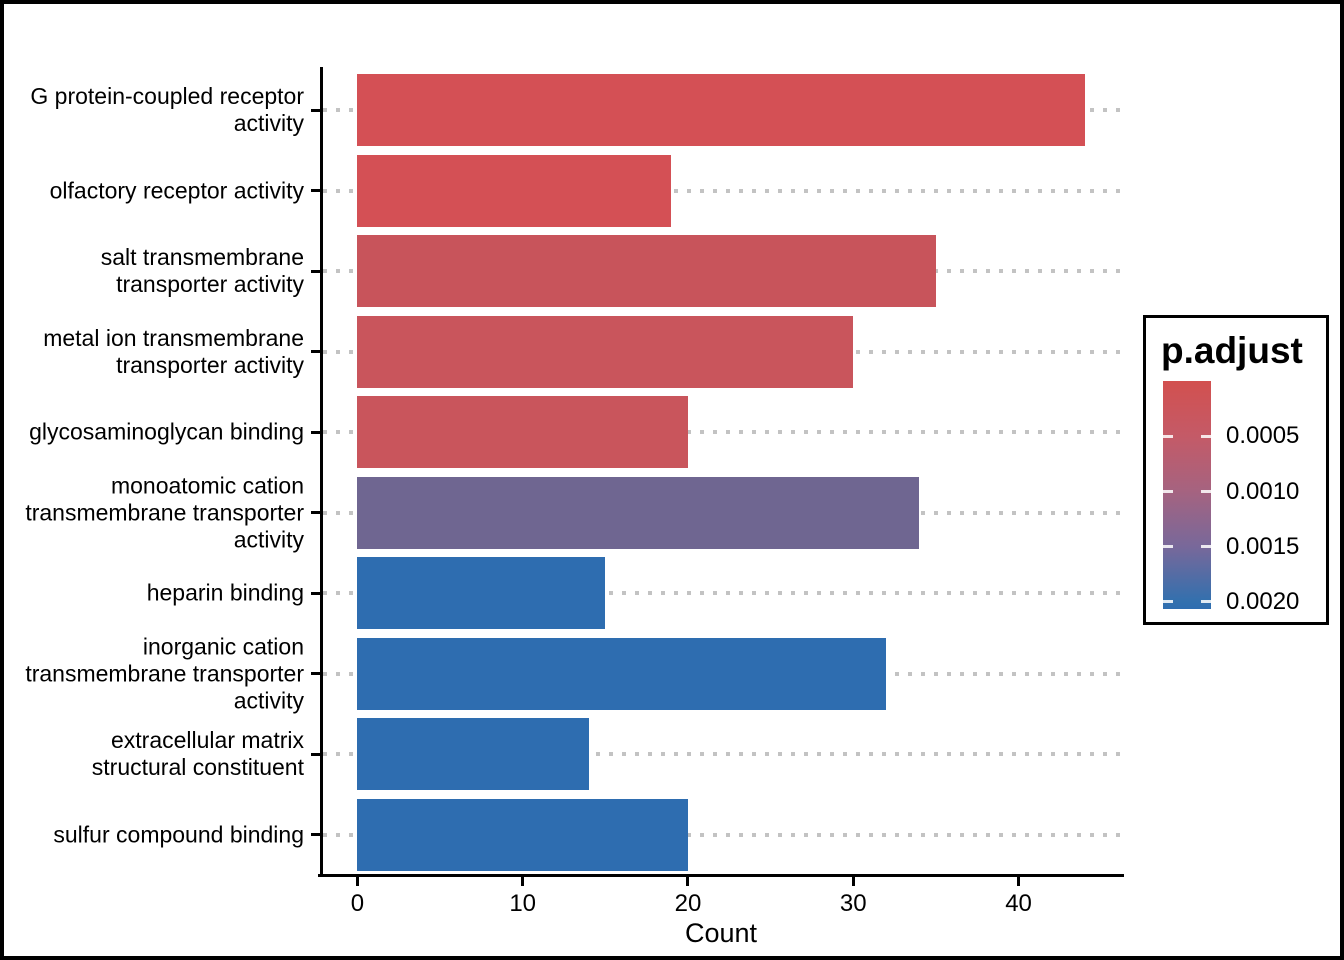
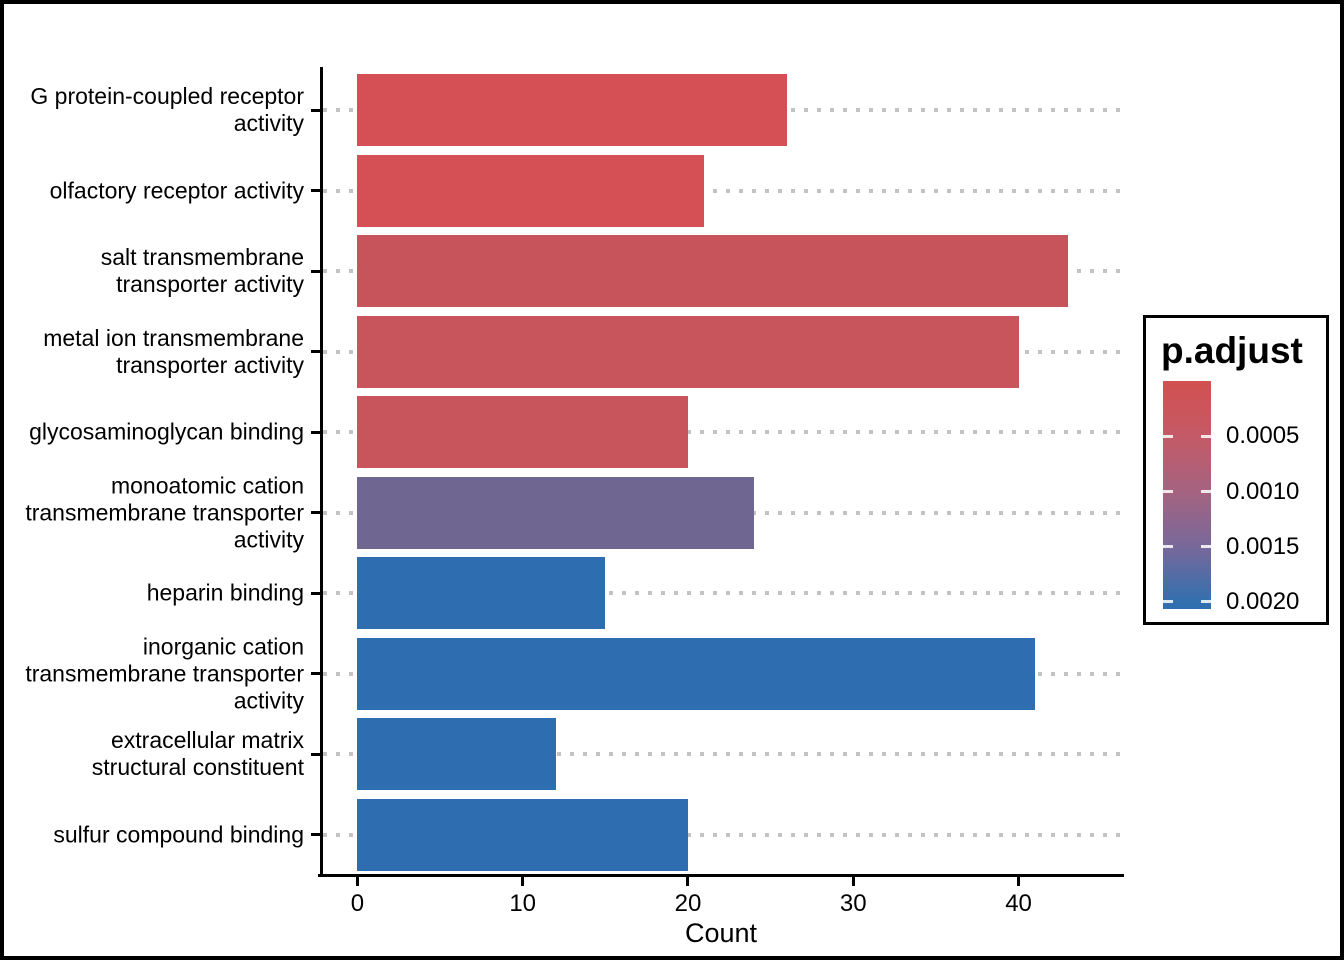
G protein-coupled receptor activity: 44 -> 26
olfactory receptor activity: 19 -> 21
salt transmembrane transporter activity: 35 -> 43
metal ion transmembrane transporter activity: 30 -> 40
monoatomic cation transmembrane transporter activity: 34 -> 24
inorganic cation transmembrane transporter activity: 32 -> 41
extracellular matrix structural constituent: 14 -> 12
